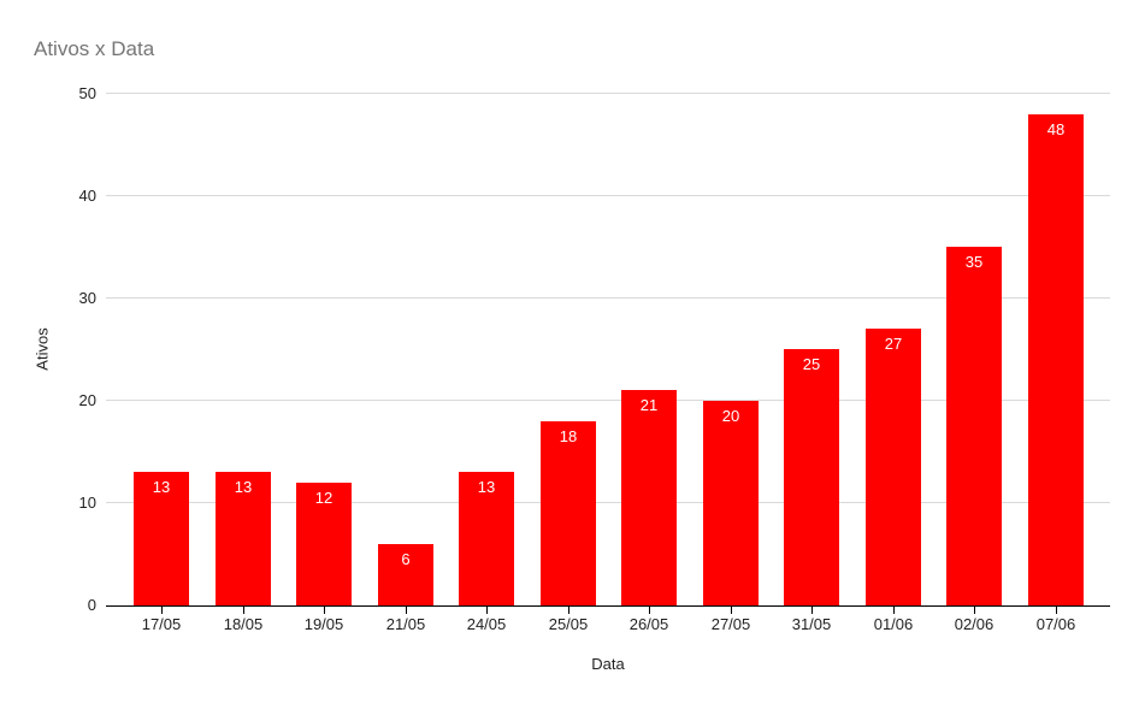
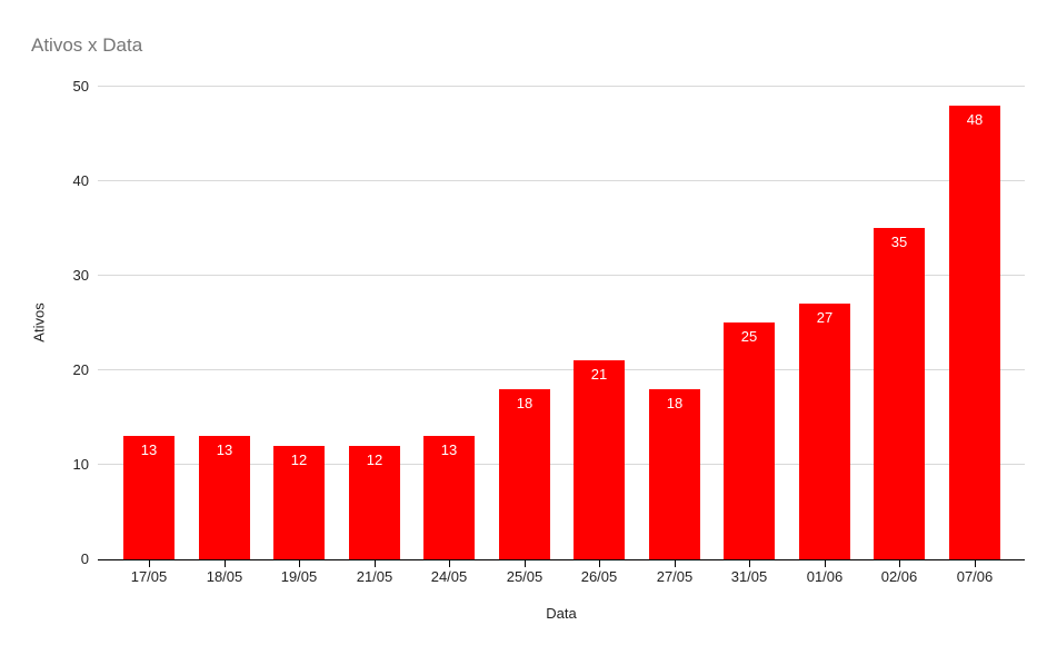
21/05: 6 -> 12
27/05: 20 -> 18
